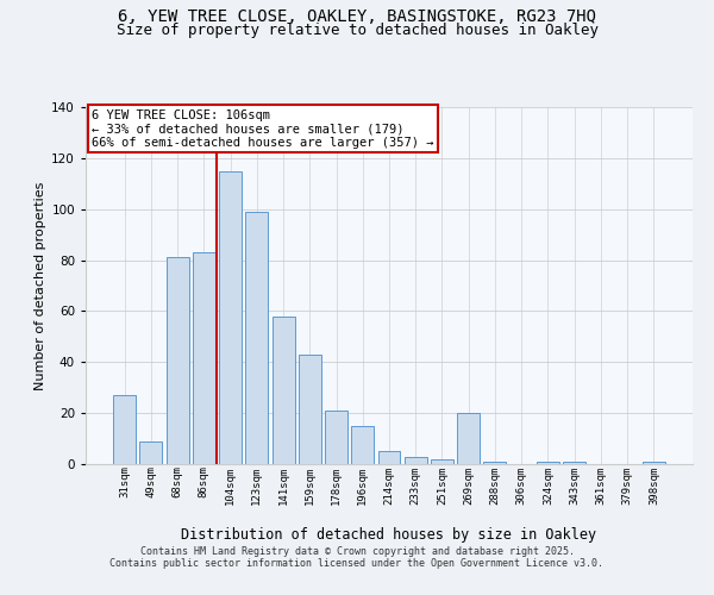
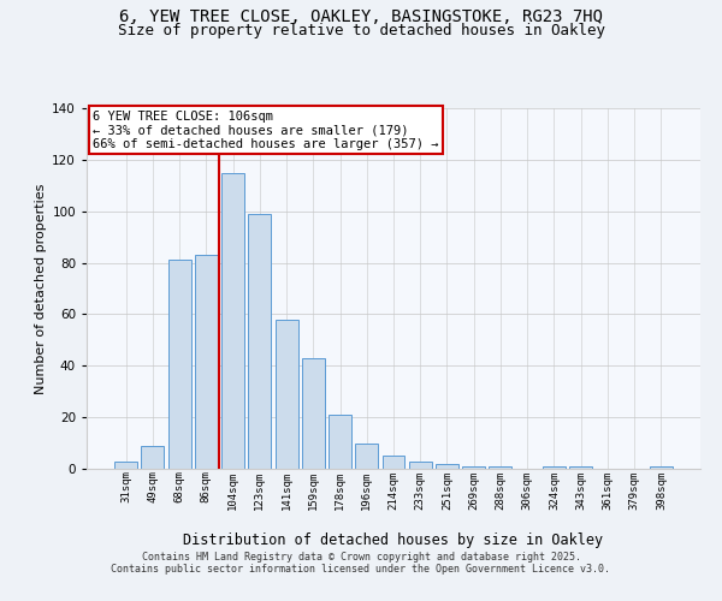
31sqm: 27 -> 3
196sqm: 15 -> 10
269sqm: 20 -> 1
